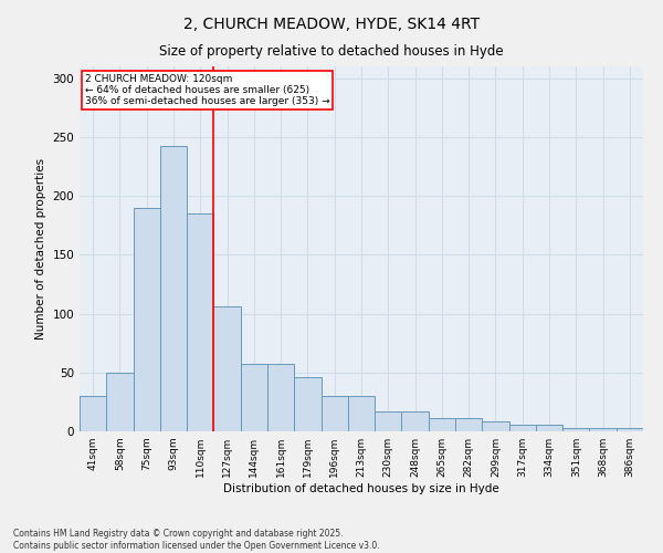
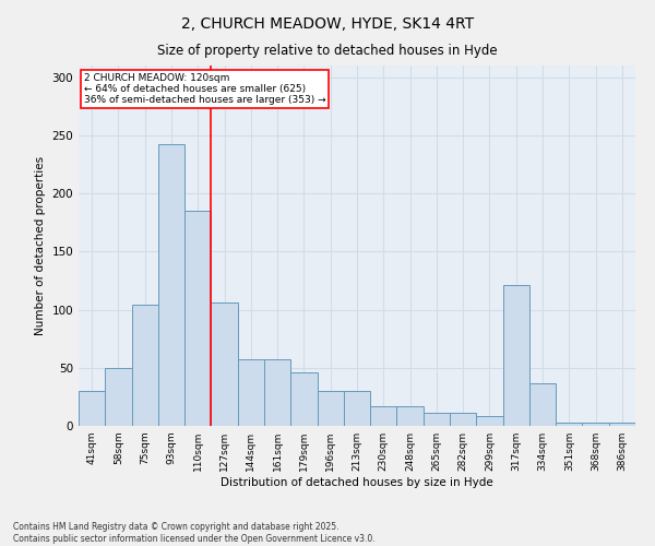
75sqm: 190 -> 104
317sqm: 6 -> 121
334sqm: 6 -> 37
